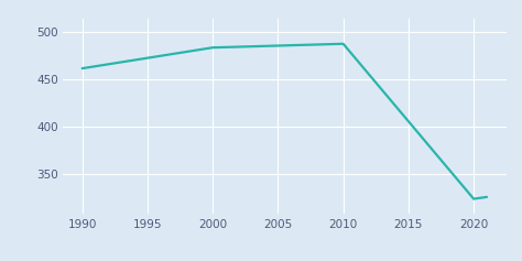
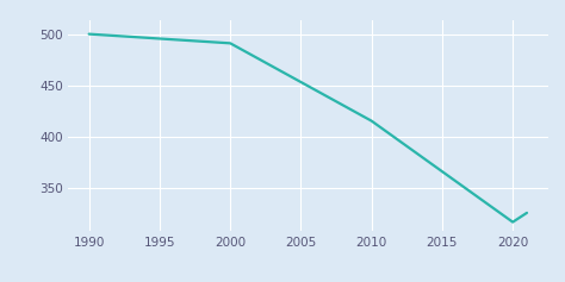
1990: 462 -> 501
2000: 484 -> 492
2010: 488 -> 416
2020: 324 -> 317
